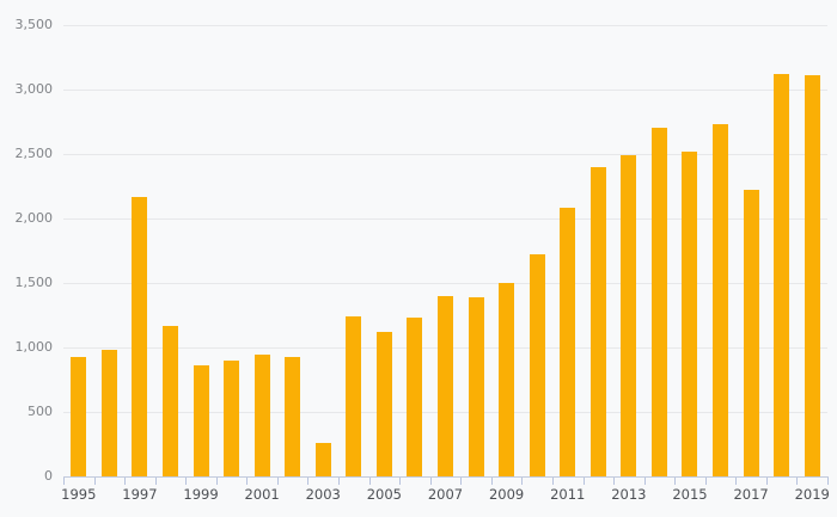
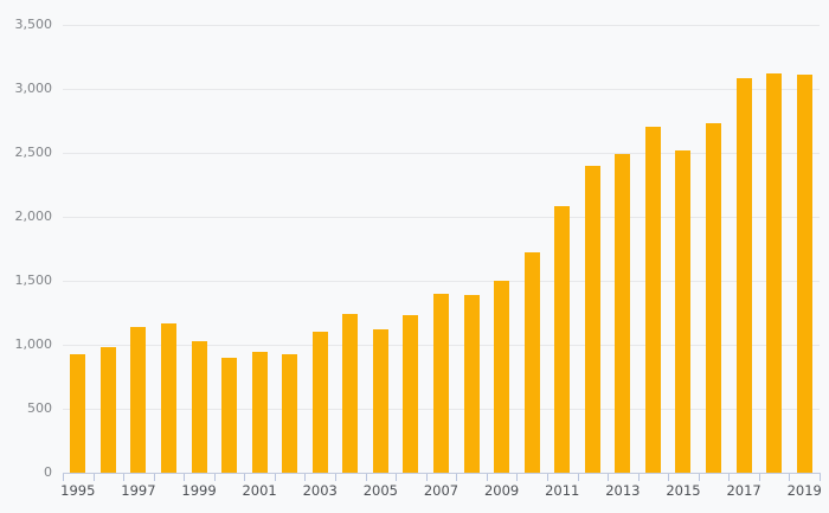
1997: 2170 -> 1140
1999: 860 -> 1030
2003: 260 -> 1100
2017: 2220 -> 3080
